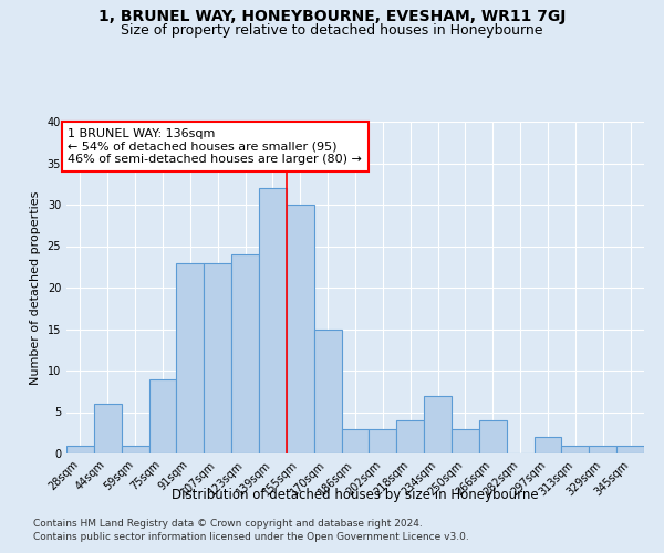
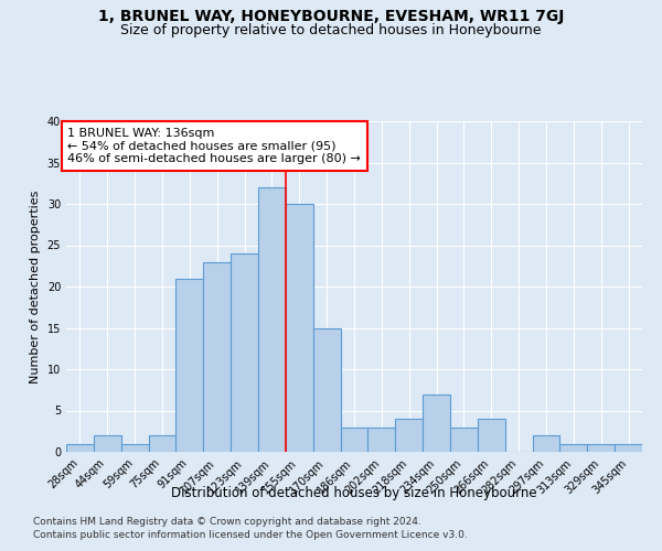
44sqm: 6 -> 2
75sqm: 9 -> 2
91sqm: 23 -> 21
